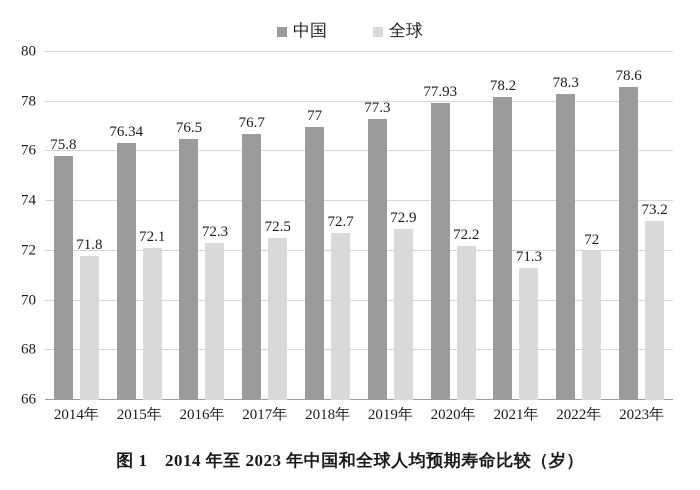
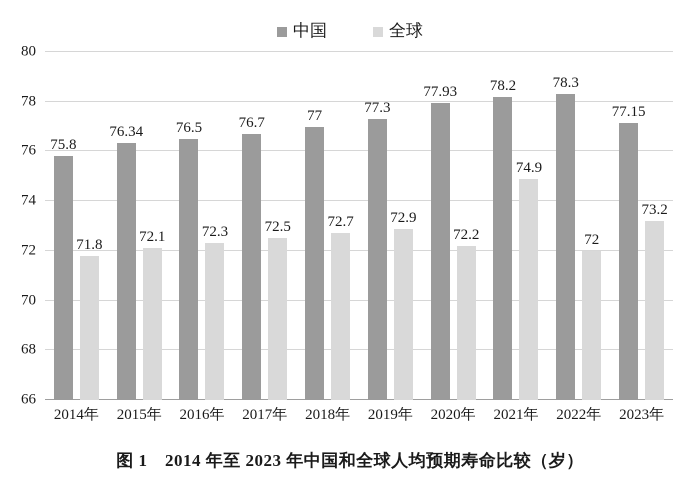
全球/2021年: 71.3 -> 74.9
中国/2023年: 78.6 -> 77.15
